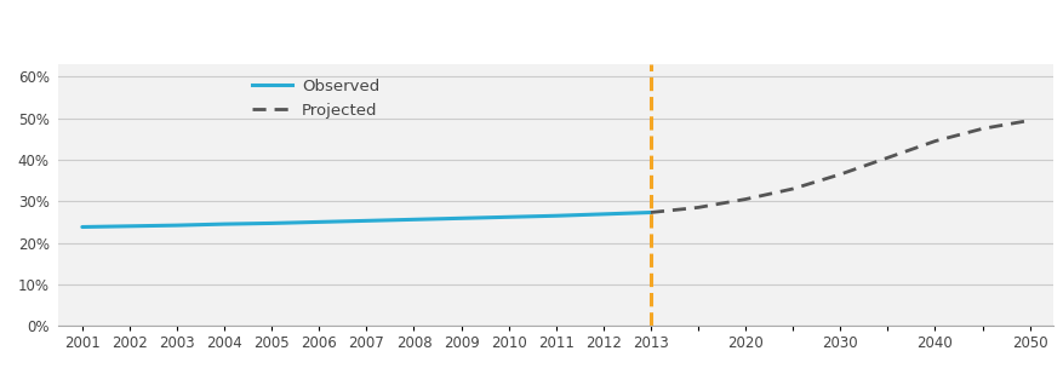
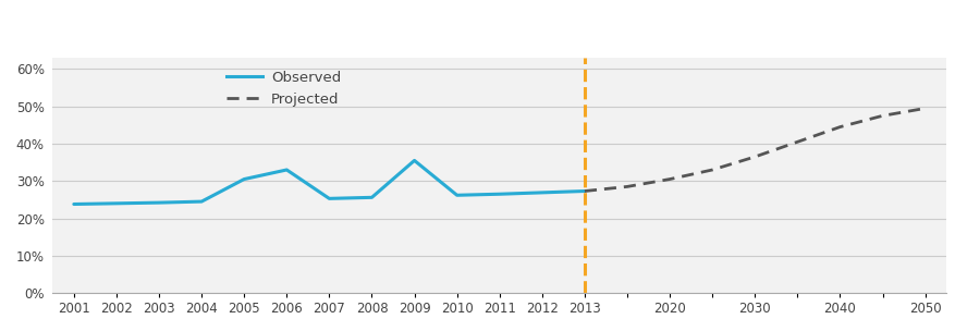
Observed/2005: 24.7% -> 30.5%
Observed/2006: 25.0% -> 33.0%
Observed/2009: 25.9% -> 35.5%
